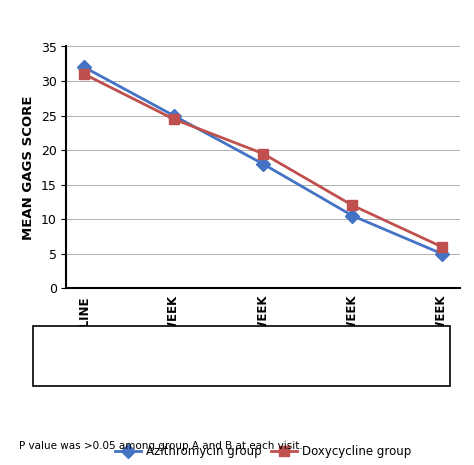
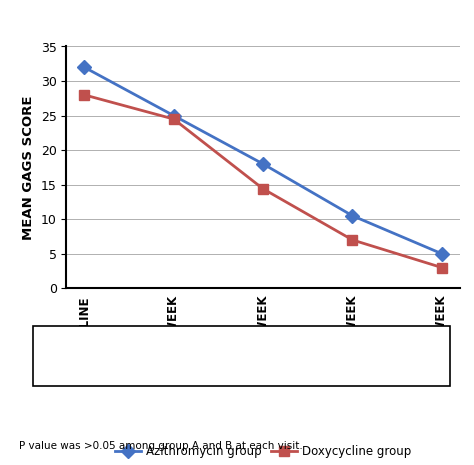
Doxycycline group/BASELINE: 31.0 -> 28.0
Doxycycline group/4TH WEEK: 19.5 -> 14.4
Doxycycline group/8TH WEEK: 12.0 -> 7.0
Doxycycline group/12TH WEEK: 6.0 -> 3.0
